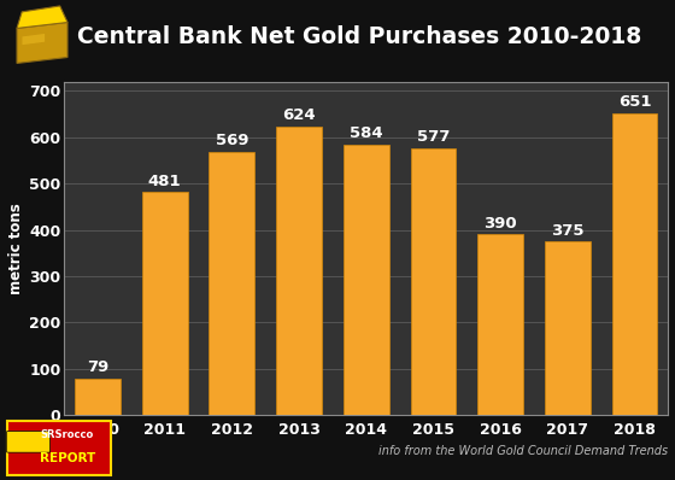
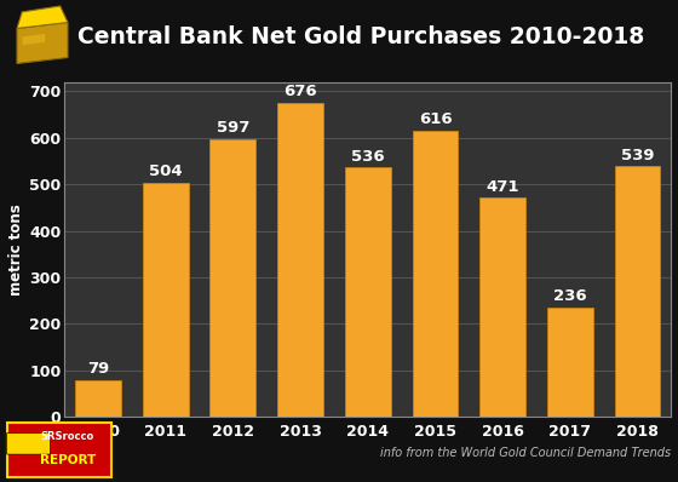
2011: 481 -> 504
2012: 569 -> 597
2013: 624 -> 676
2014: 584 -> 536
2015: 577 -> 616
2016: 390 -> 471
2017: 375 -> 236
2018: 651 -> 539
